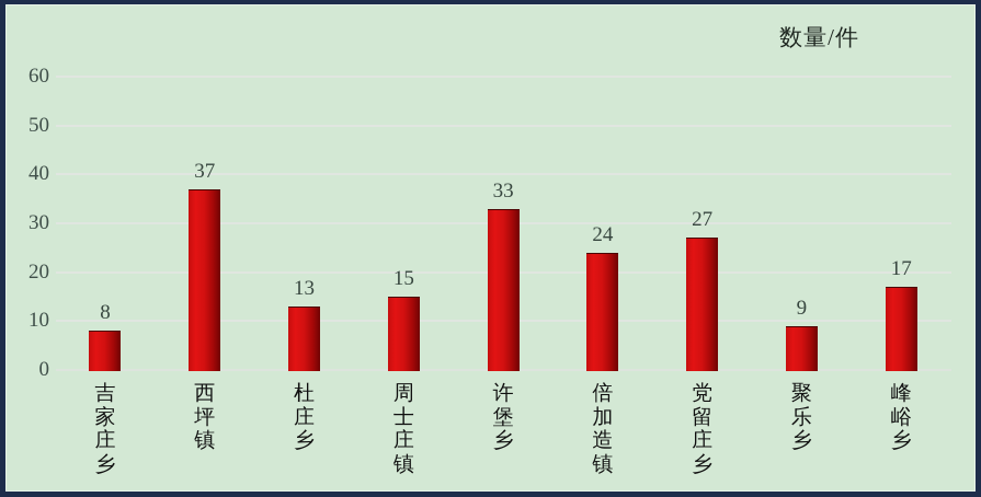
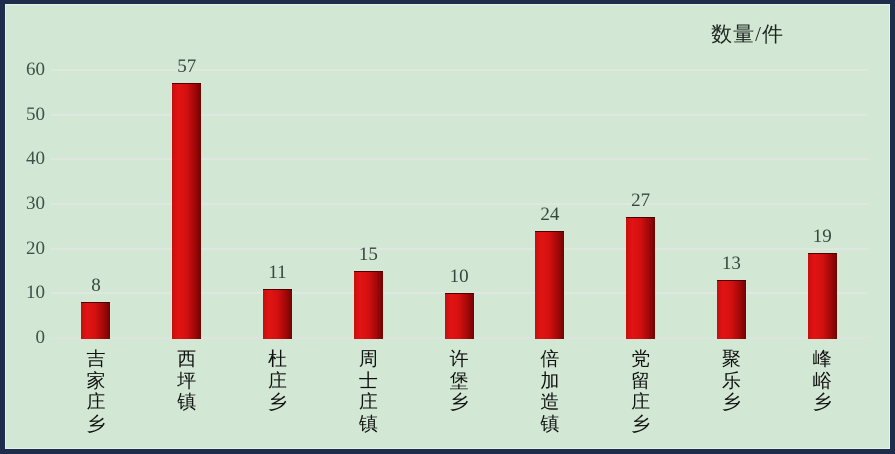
西坪镇: 37 -> 57
杜庄乡: 13 -> 11
许堡乡: 33 -> 10
聚乐乡: 9 -> 13
峰峪乡: 17 -> 19
